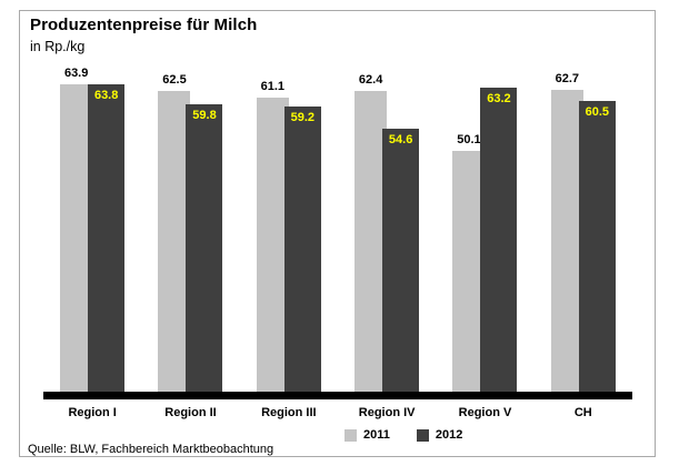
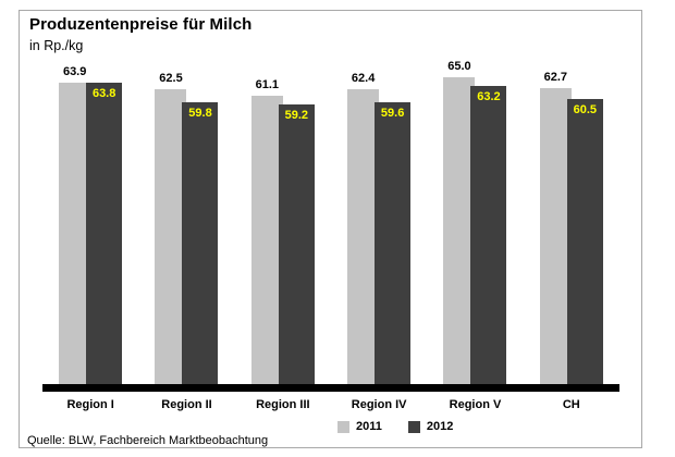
2012/Region IV: 54.6 -> 59.6
2011/Region V: 50.1 -> 65.0
